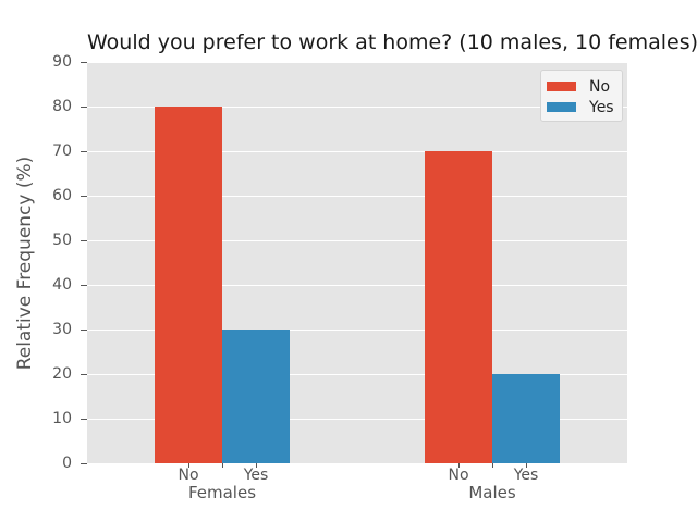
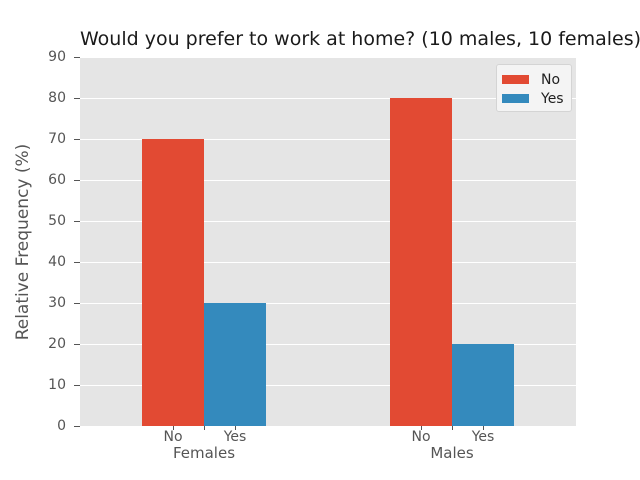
No/Females: 80 -> 70
No/Males: 70 -> 80
